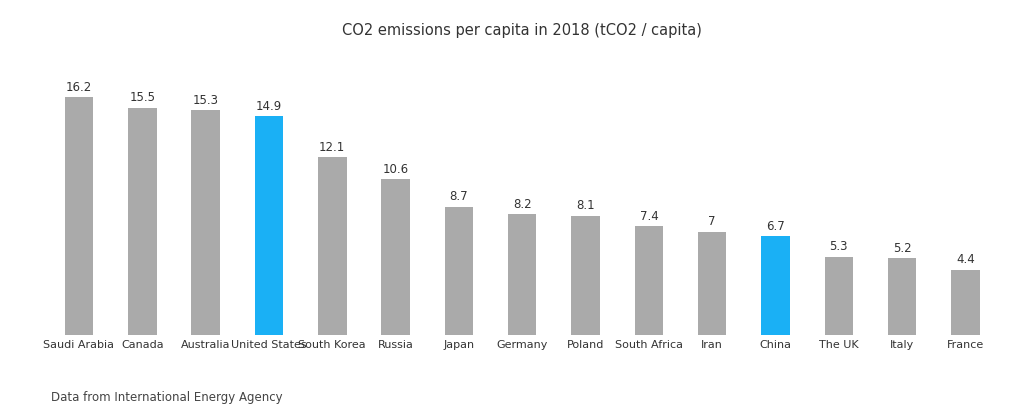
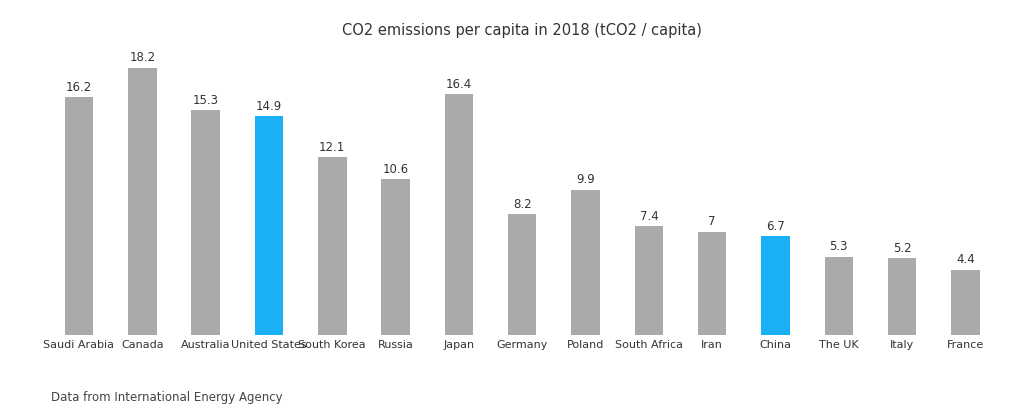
Canada: 15.5 -> 18.2
Japan: 8.7 -> 16.4
Poland: 8.1 -> 9.9
